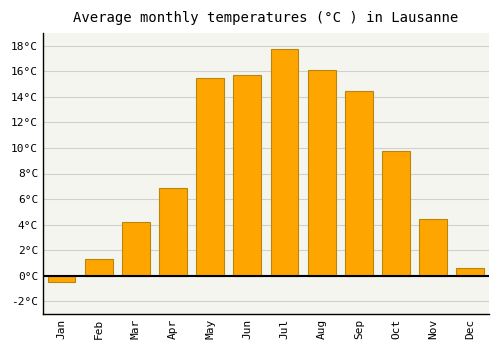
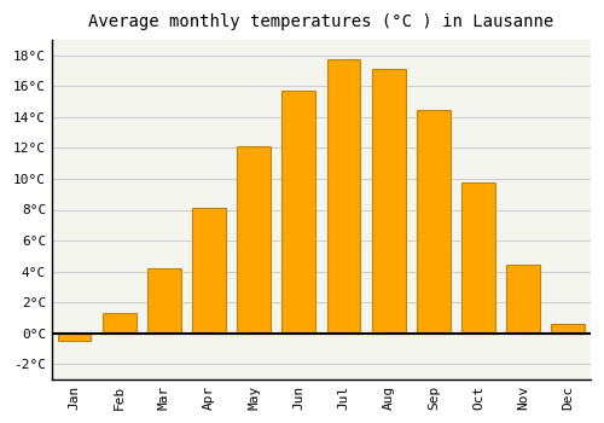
Apr: 6.9°C -> 8.1°C
May: 15.5°C -> 12.1°C
Aug: 16.1°C -> 17.1°C
